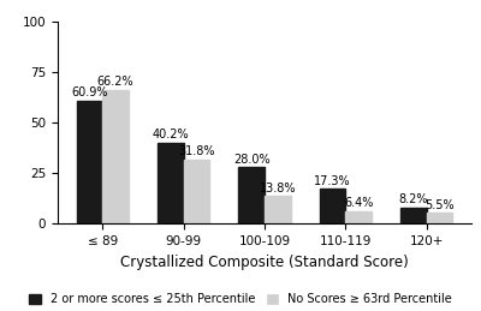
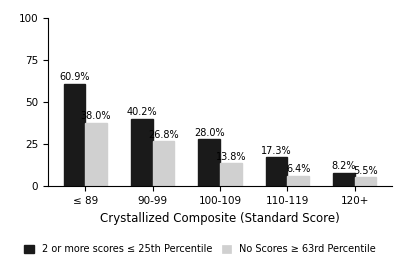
No Scores ≥ 63rd Percentile/≤ 89: 66.2% -> 38.0%
No Scores ≥ 63rd Percentile/90-99: 31.8% -> 26.8%
